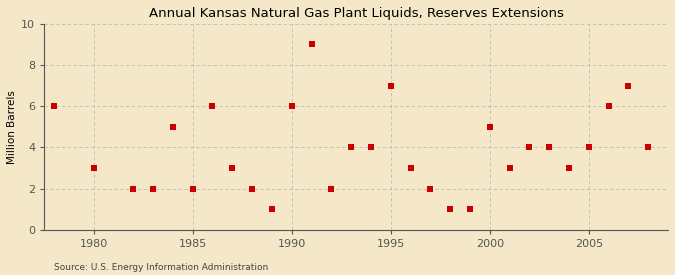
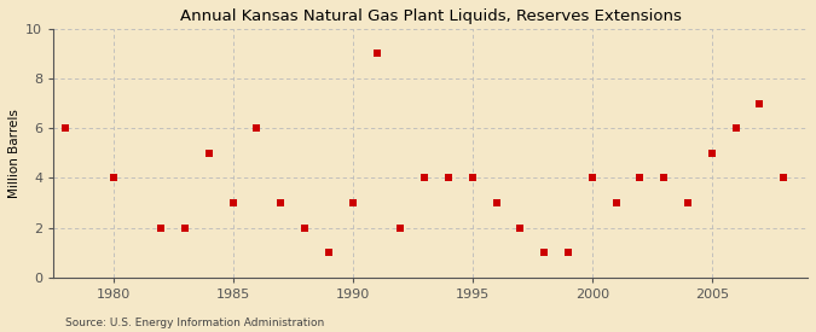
1980: 3 -> 4
1985: 2 -> 3
1990: 6 -> 3
1995: 7 -> 4
2000: 5 -> 4
2005: 4 -> 5
